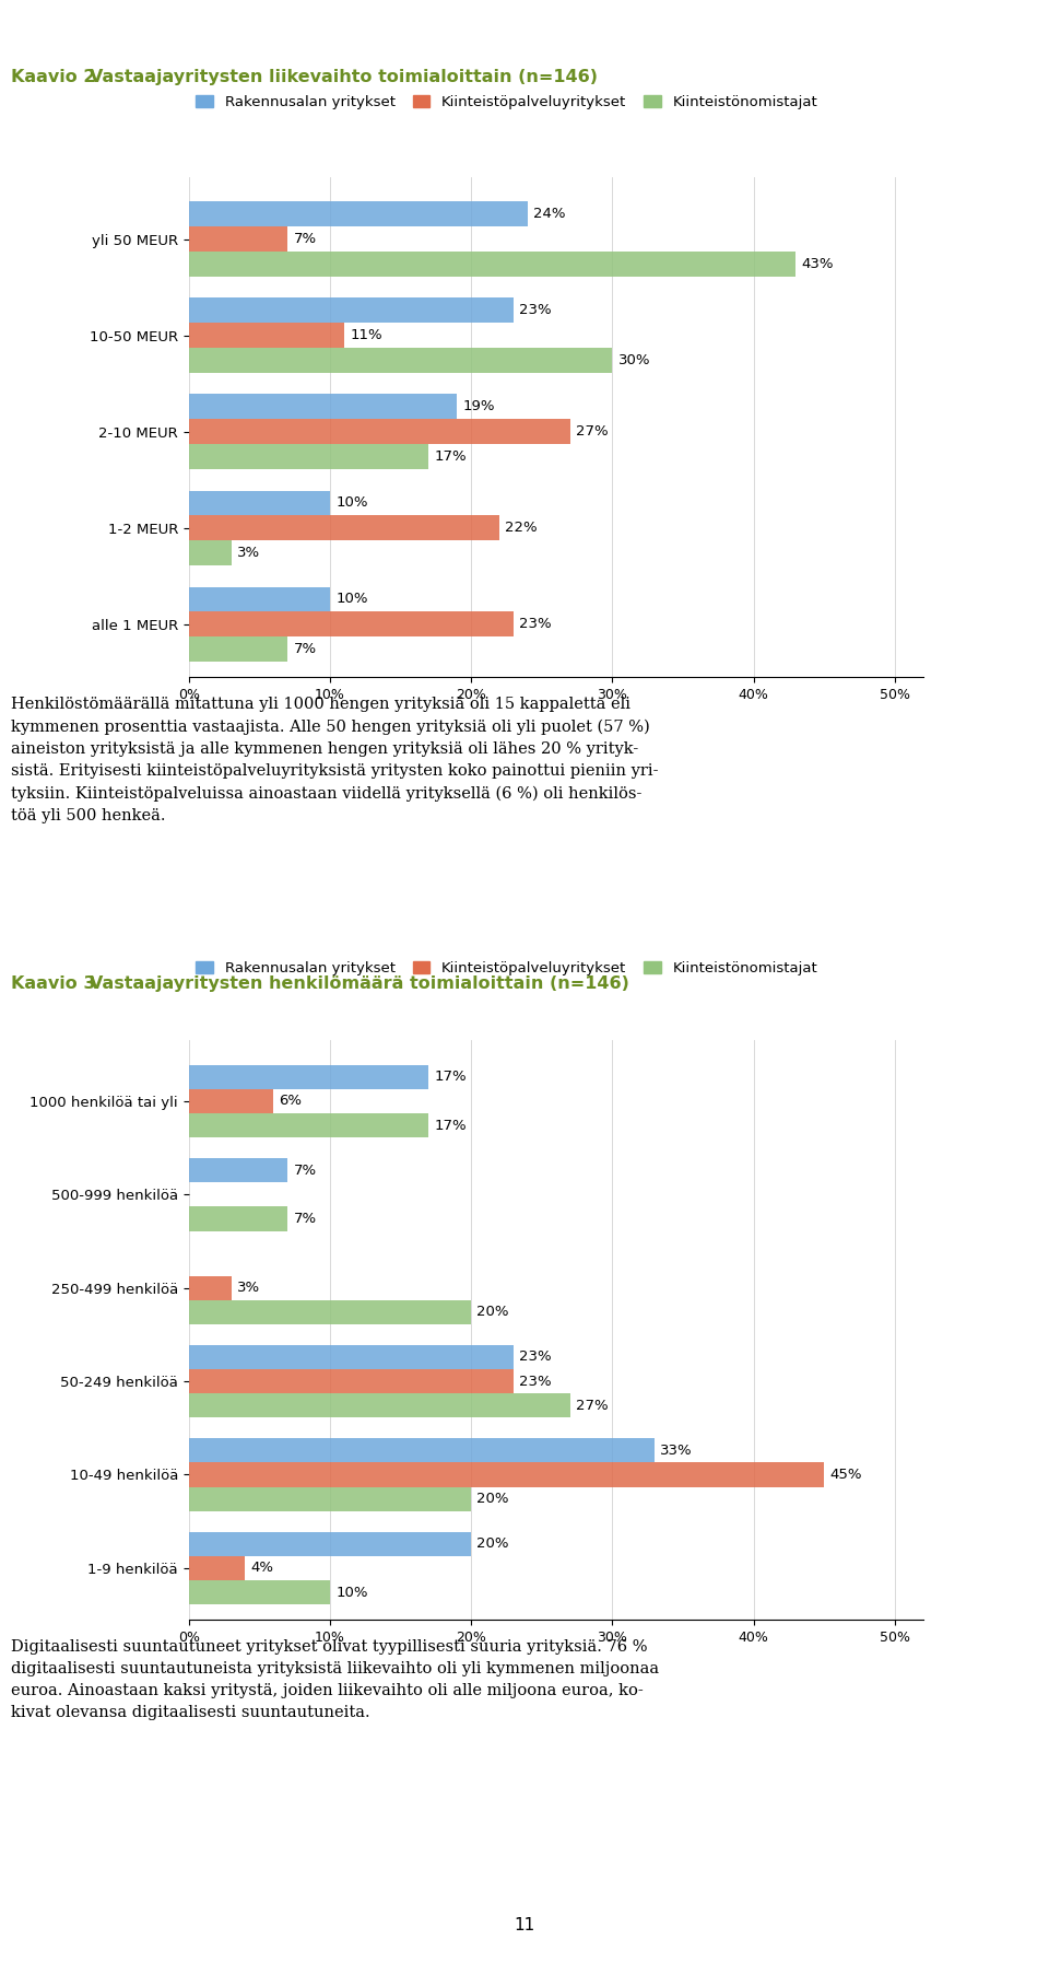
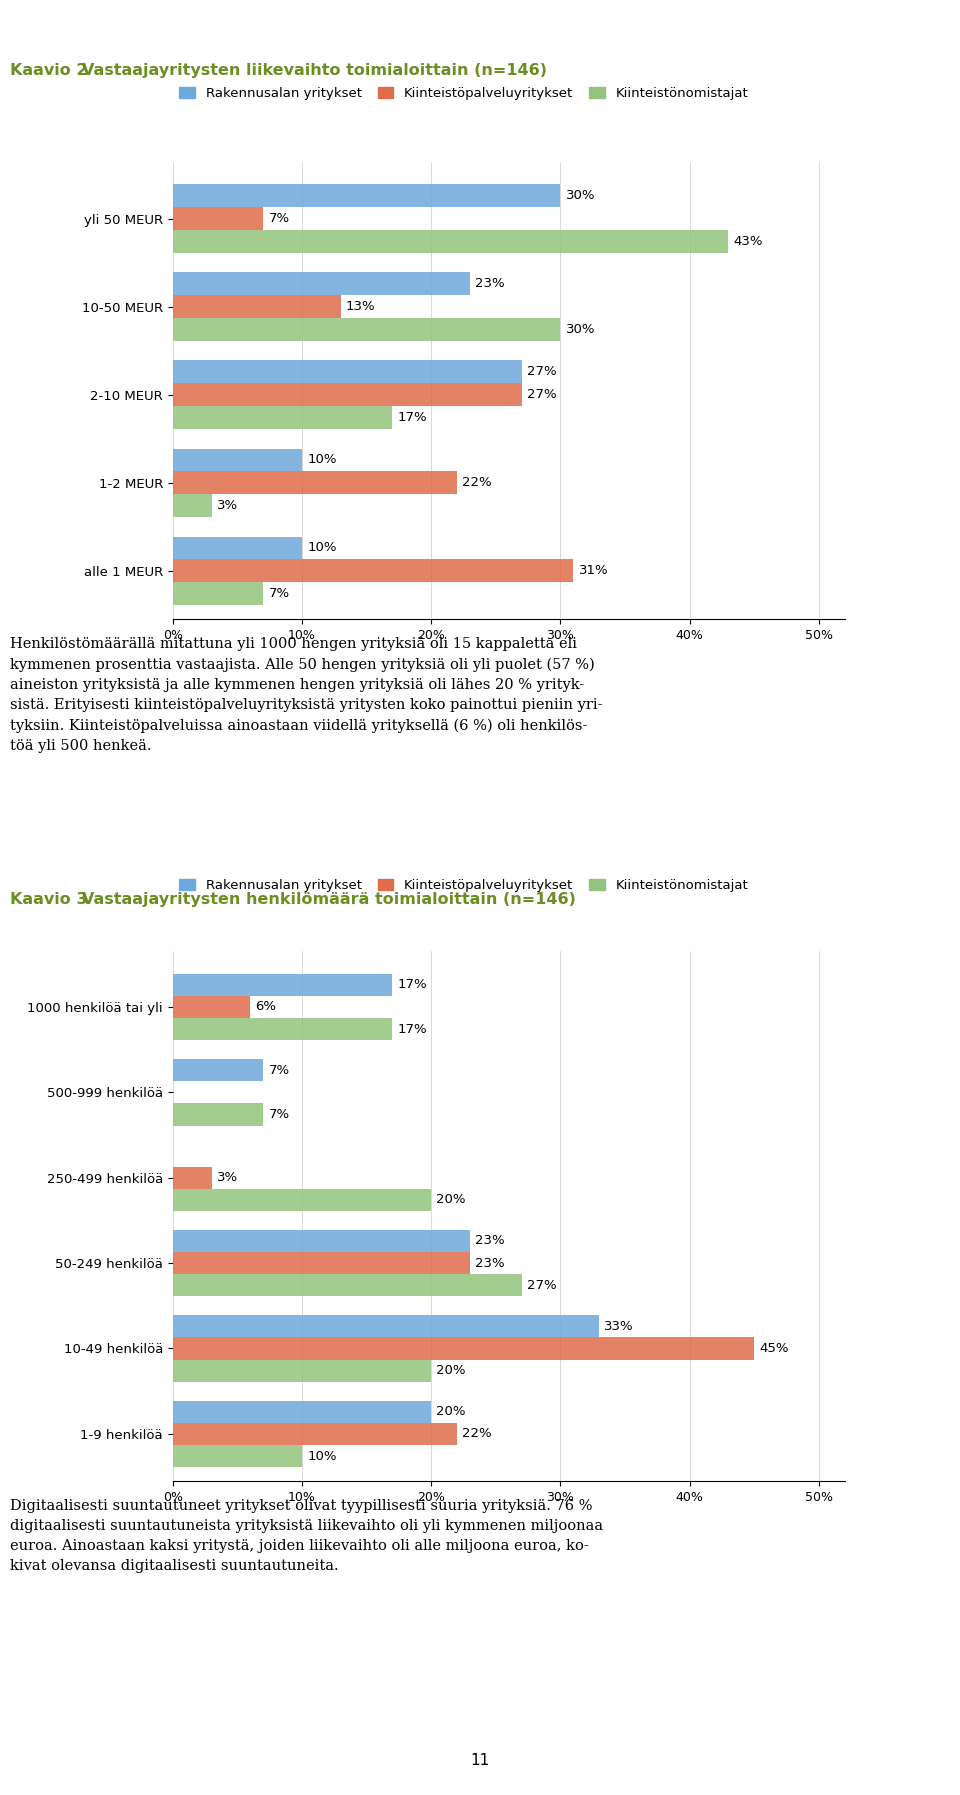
Rakennusalan yritykset/yli 50 MEUR: 24% -> 30%
Kiinteistöpalveluyritykset/10-50 MEUR: 11% -> 13%
Rakennusalan yritykset/2-10 MEUR: 19% -> 27%
Kiinteistöpalveluyritykset/alle 1 MEUR: 23% -> 31%
Kiinteistöpalveluyritykset/1-9 henkilöä: 4% -> 22%
